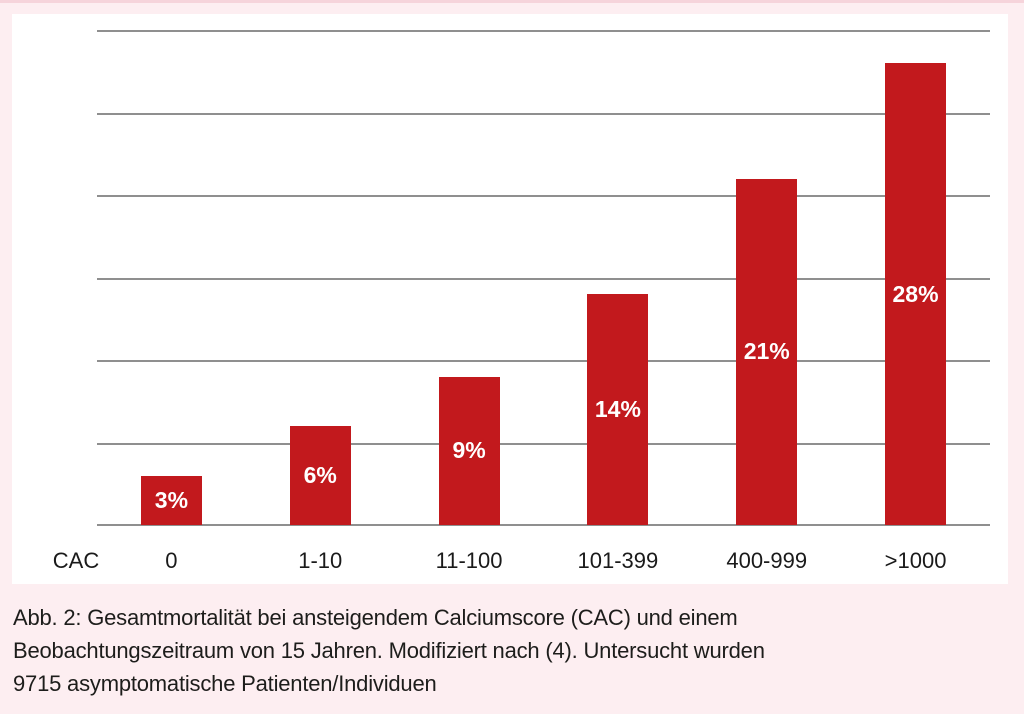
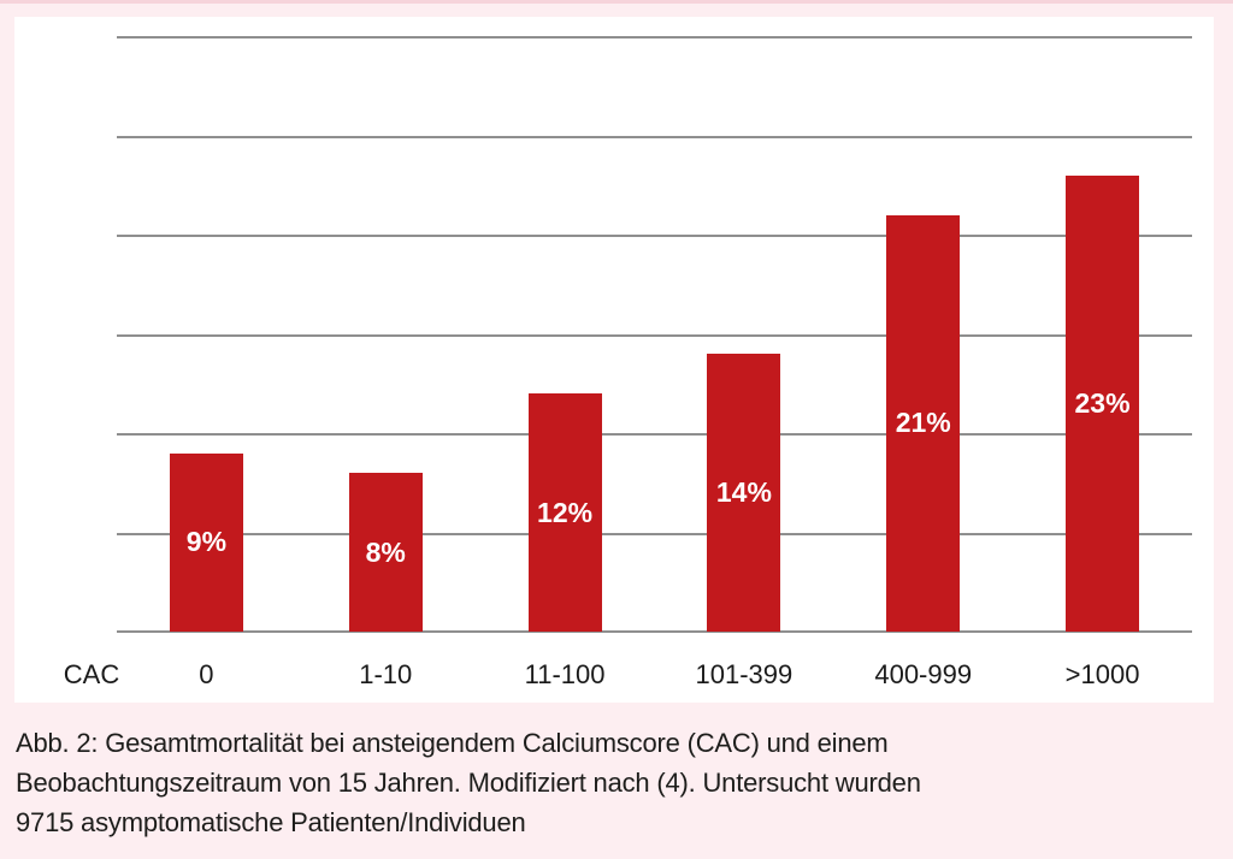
0: 3% -> 9%
1-10: 6% -> 8%
11-100: 9% -> 12%
>1000: 28% -> 23%
